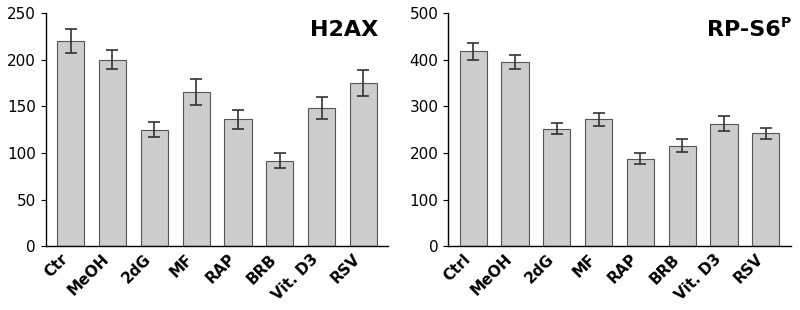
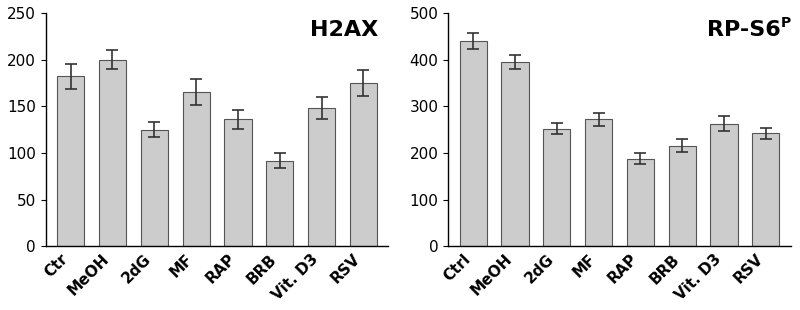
Ctr: 220 -> 182
Ctrl: 418 -> 440
